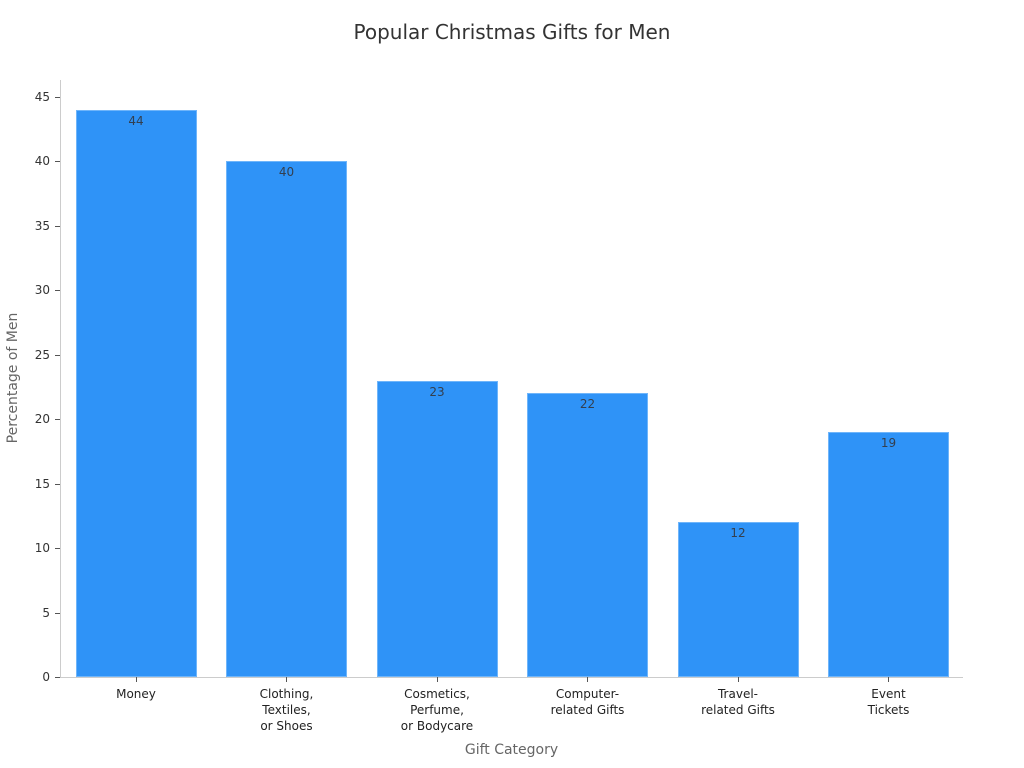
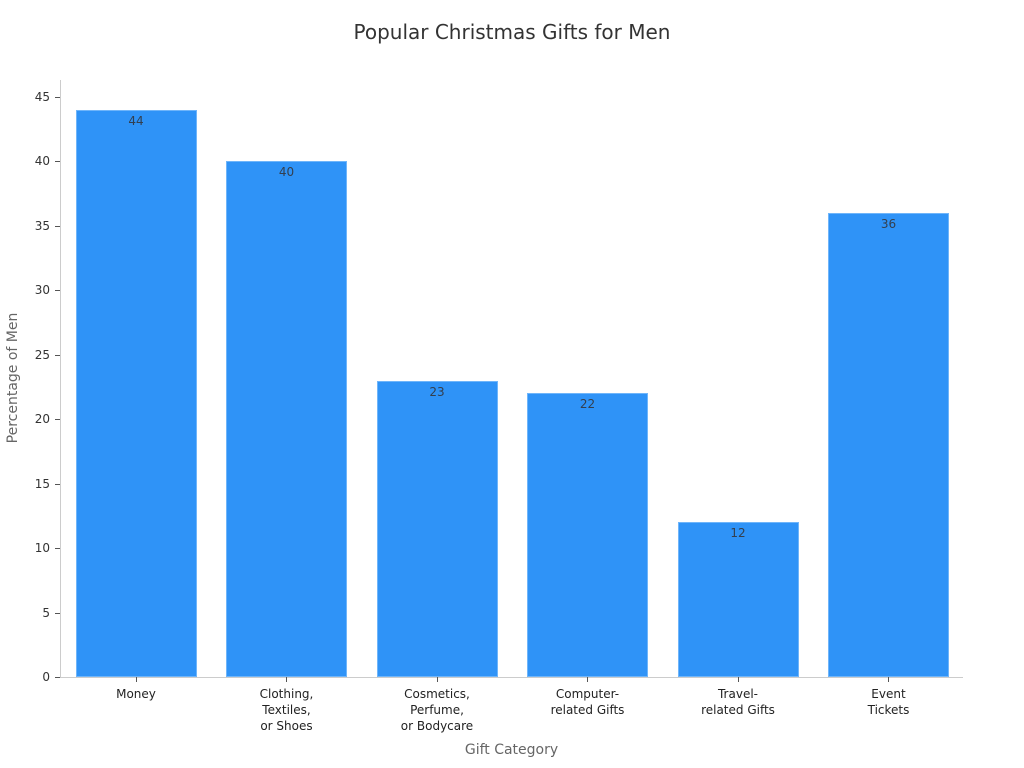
Event Tickets: 19 -> 36
